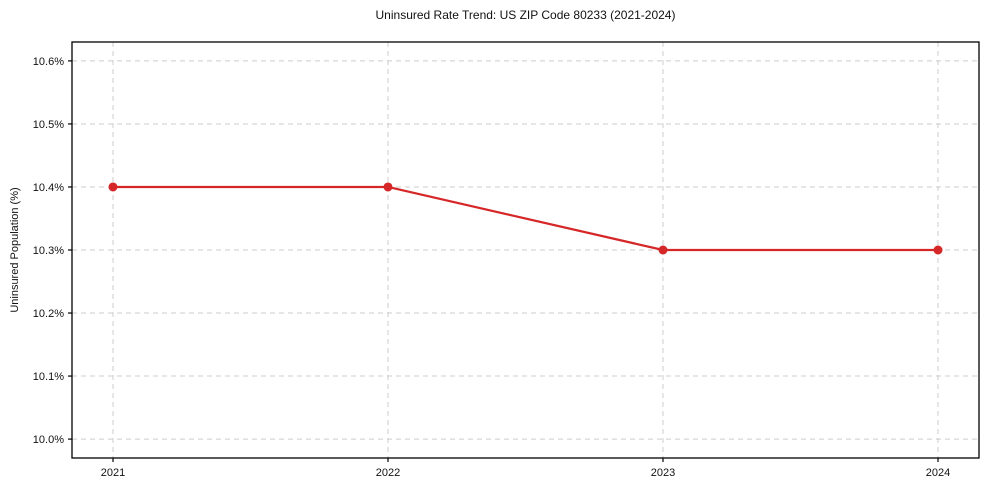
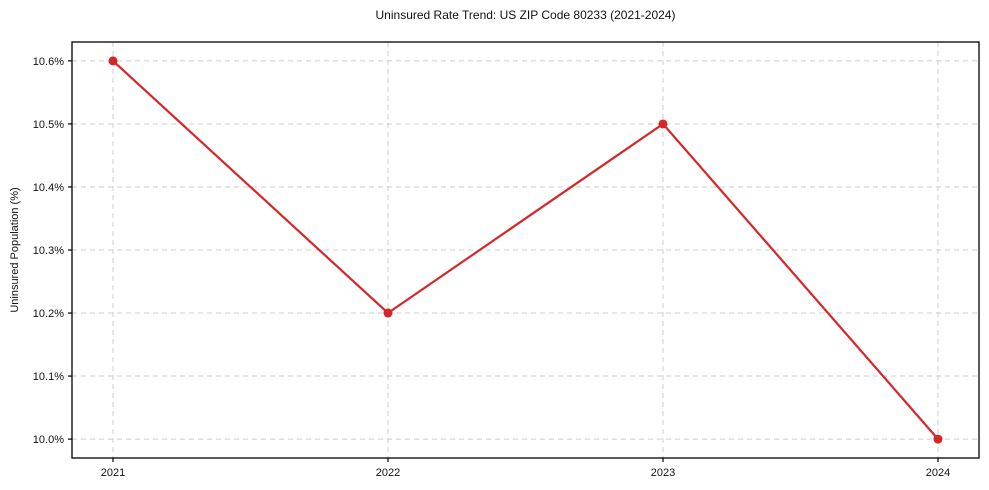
2021: 10.4% -> 10.6%
2022: 10.4% -> 10.2%
2023: 10.3% -> 10.5%
2024: 10.3% -> 10.0%
